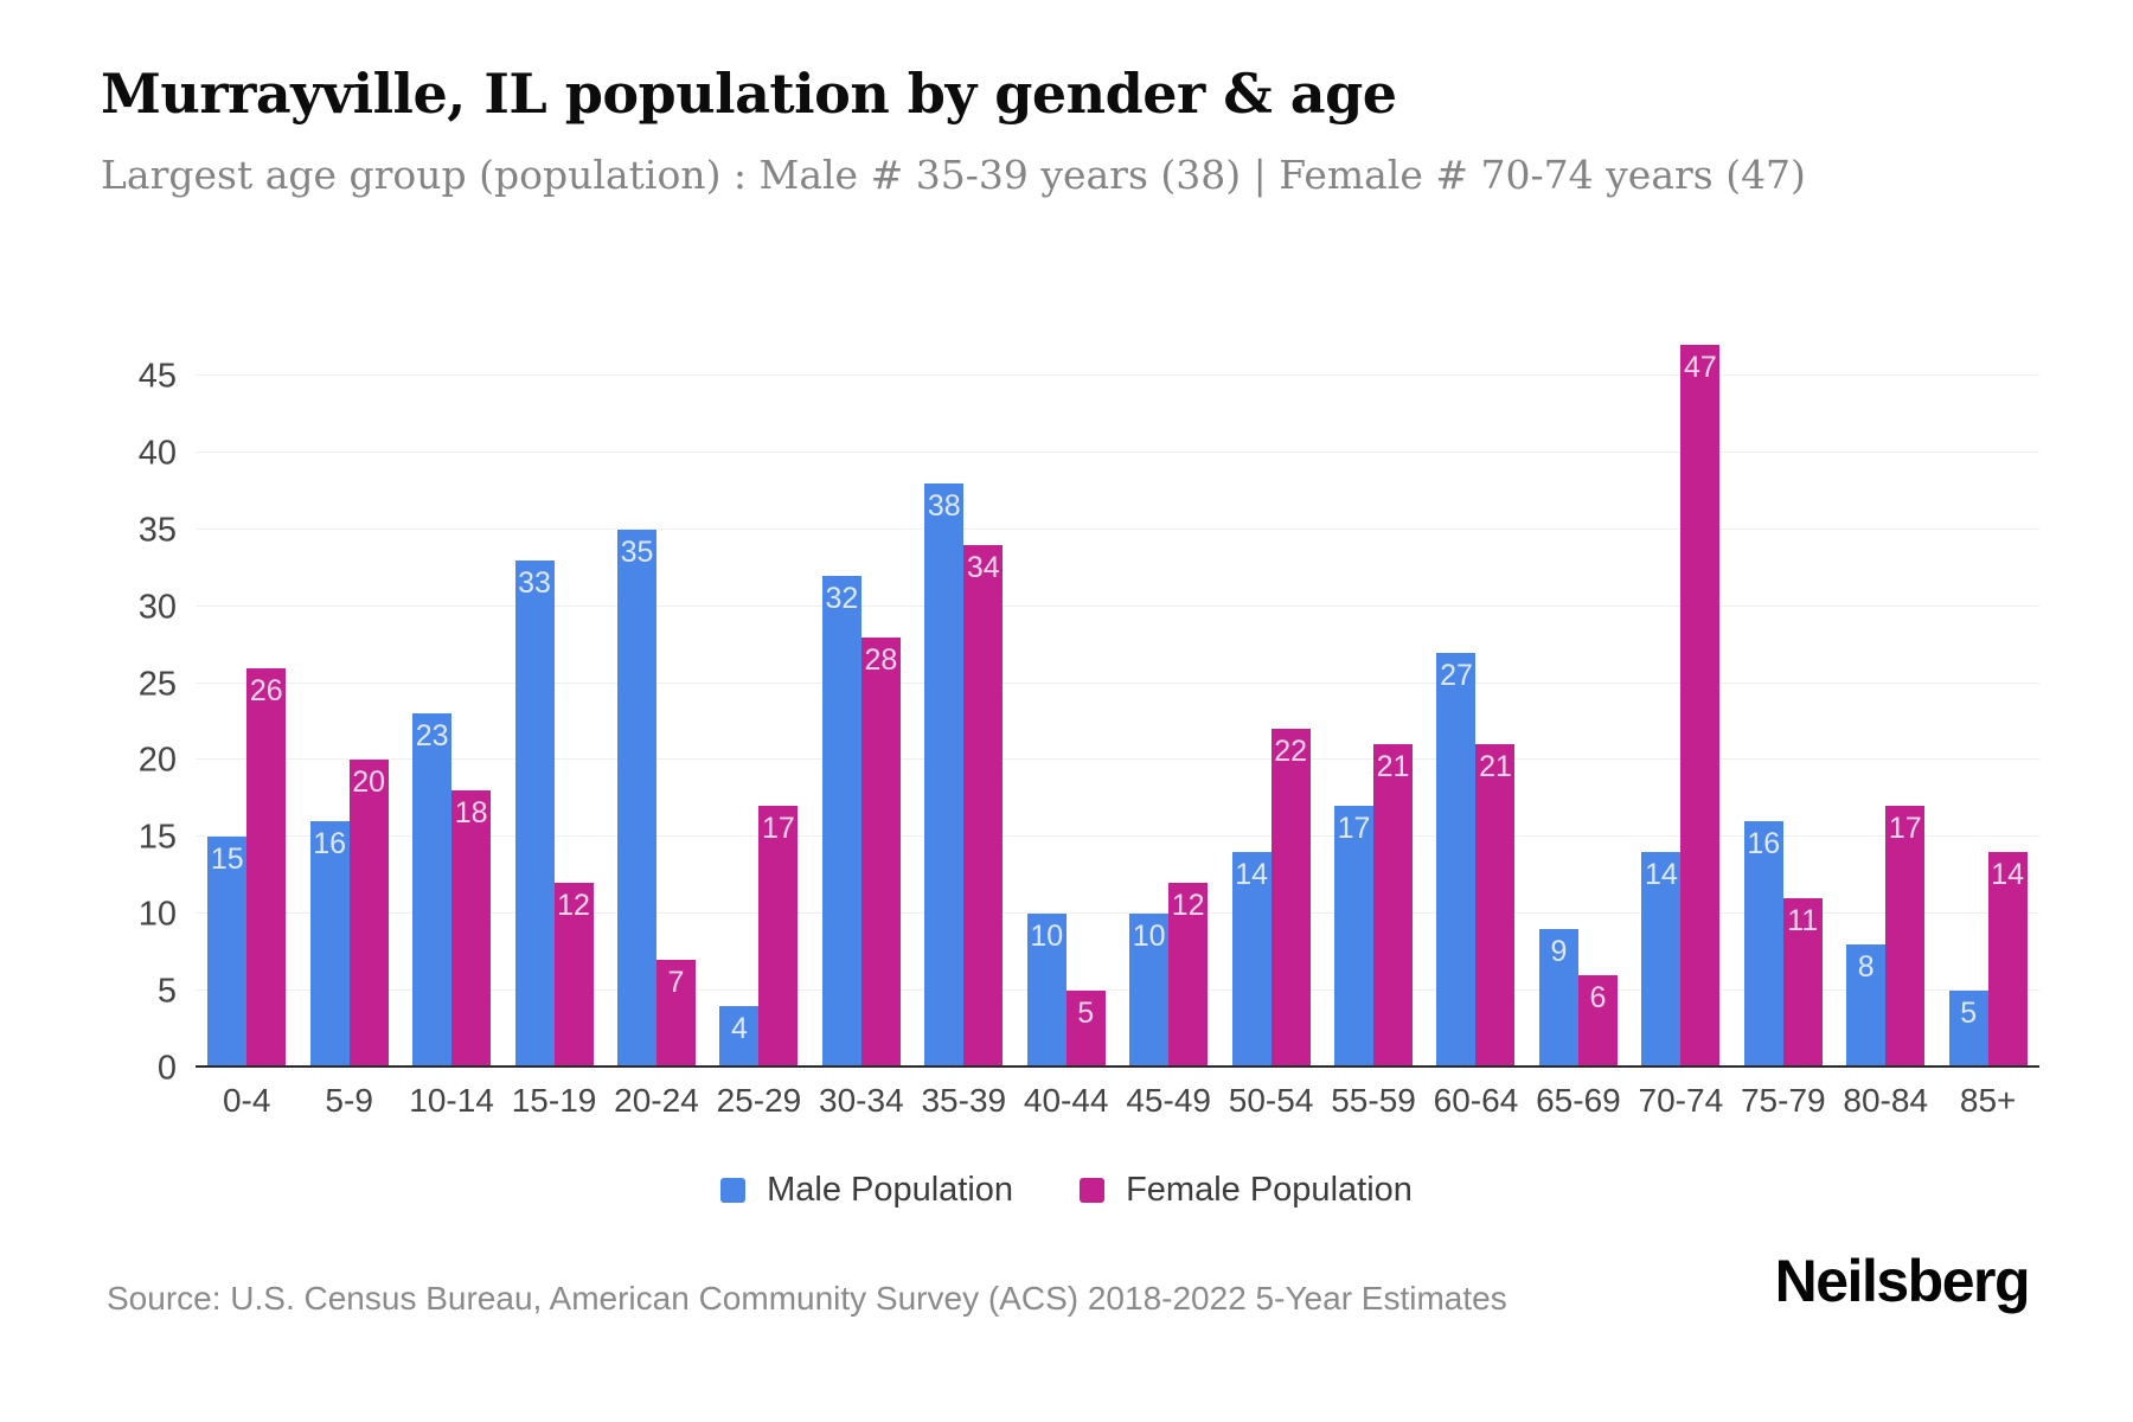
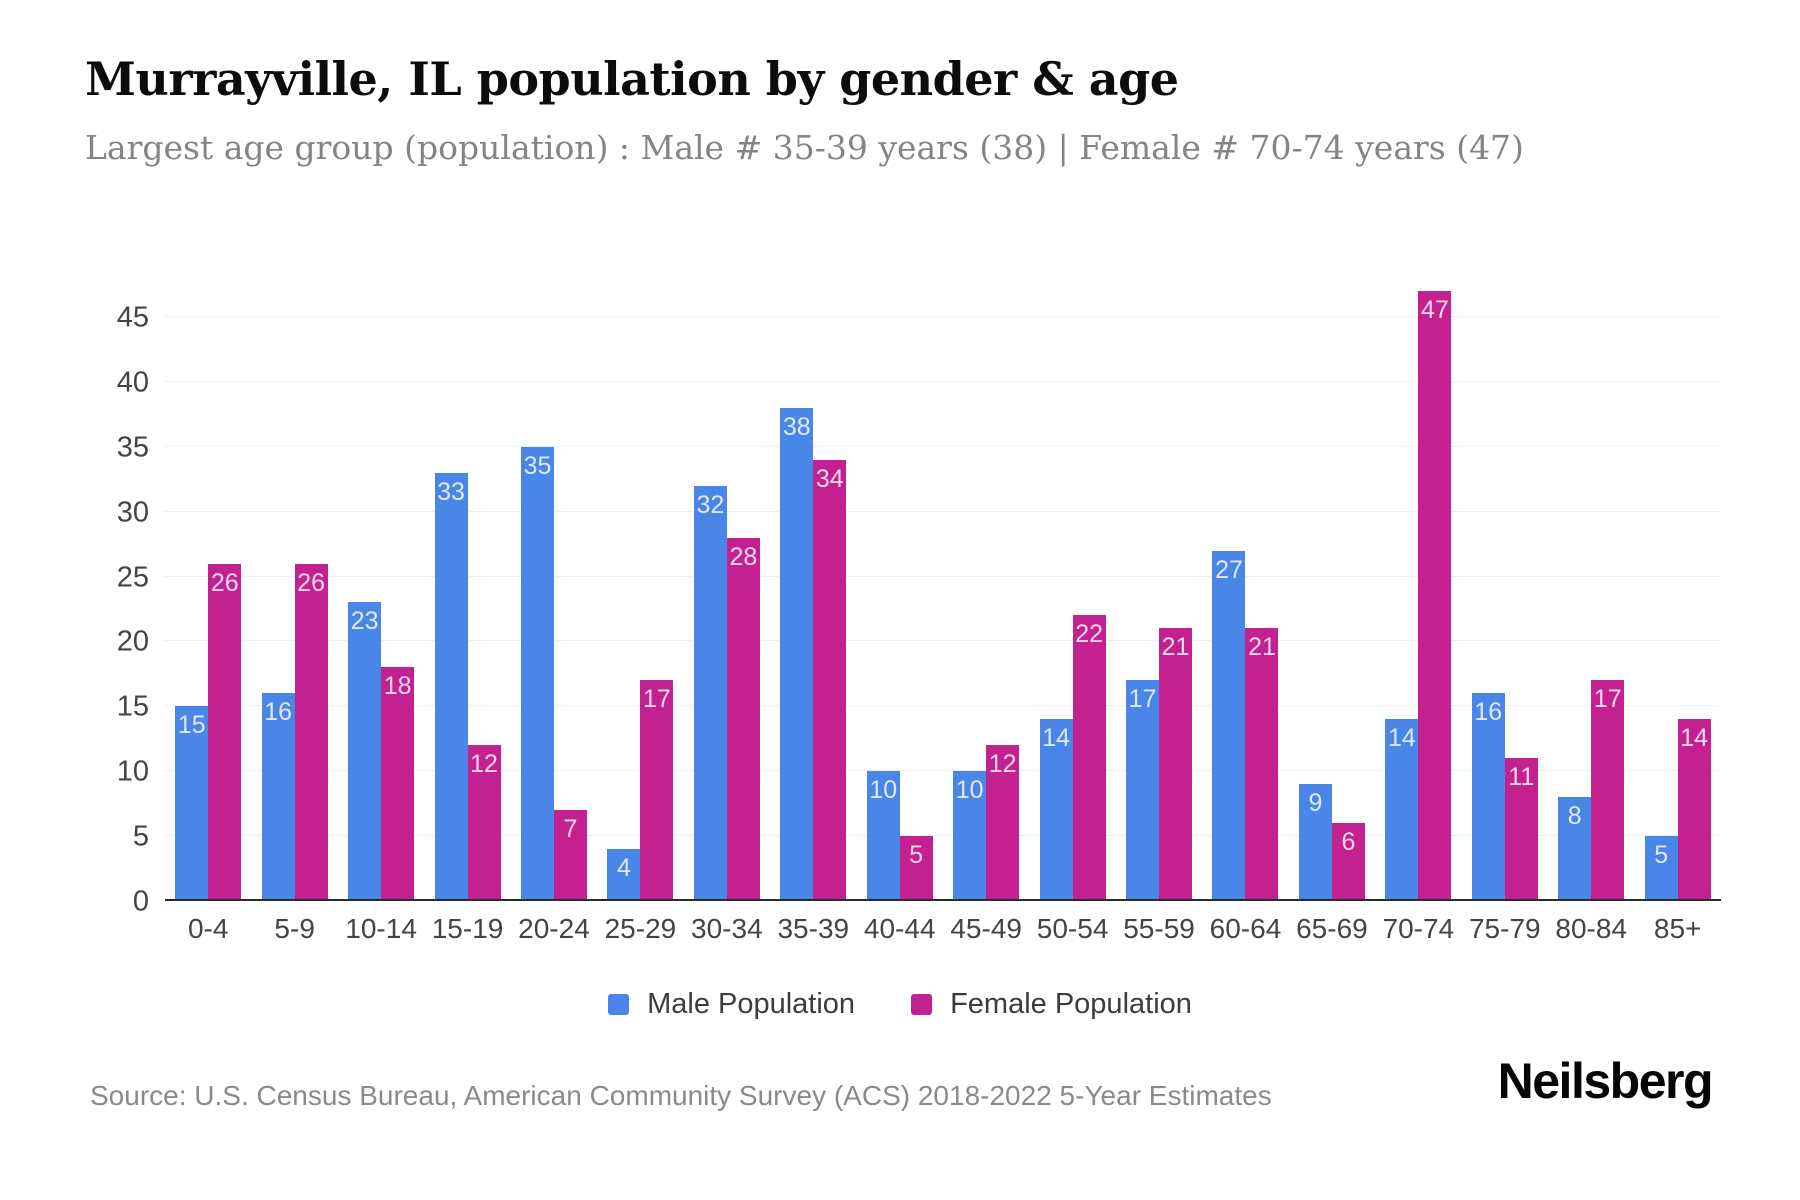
Female Population/5-9: 20 -> 26
